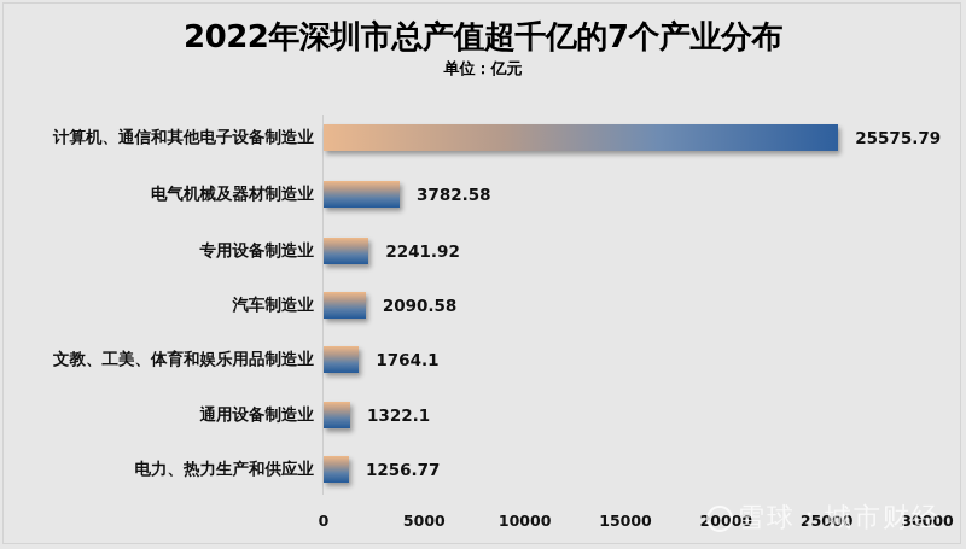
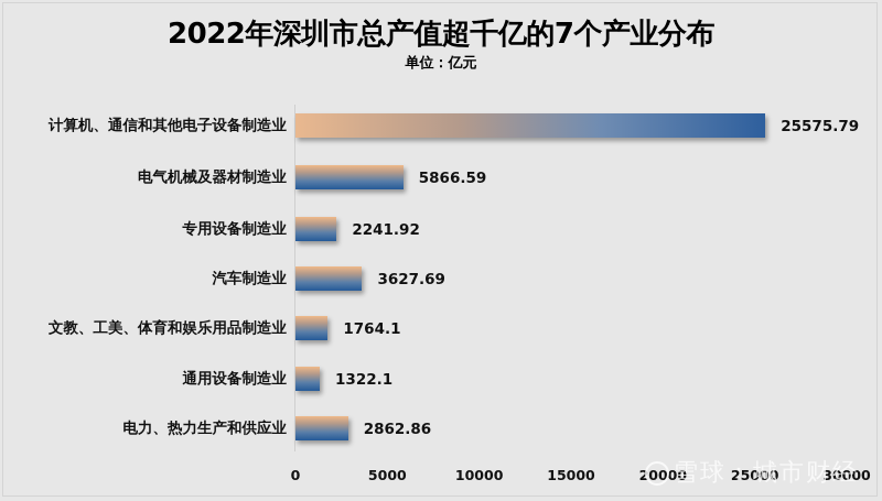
电气机械及器材制造业: 3782.58 -> 5866.59
汽车制造业: 2090.58 -> 3627.69
电力、热力生产和供应业: 1256.77 -> 2862.86
